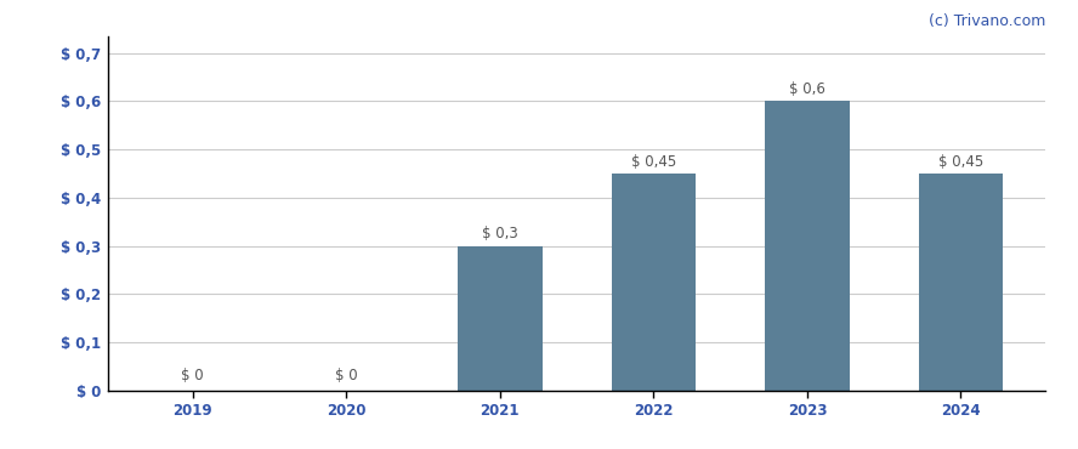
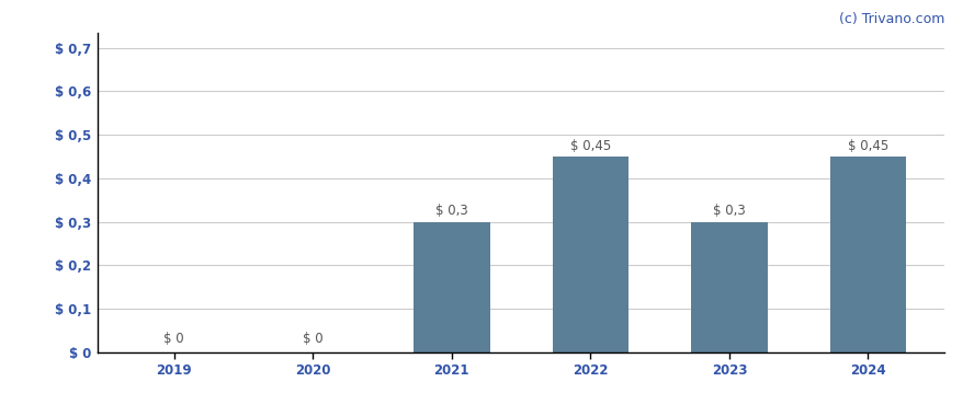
2023: 0,6 -> 0,3
